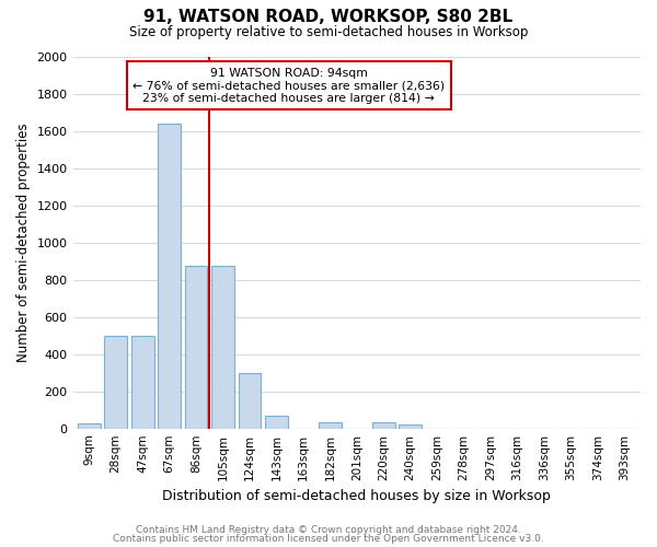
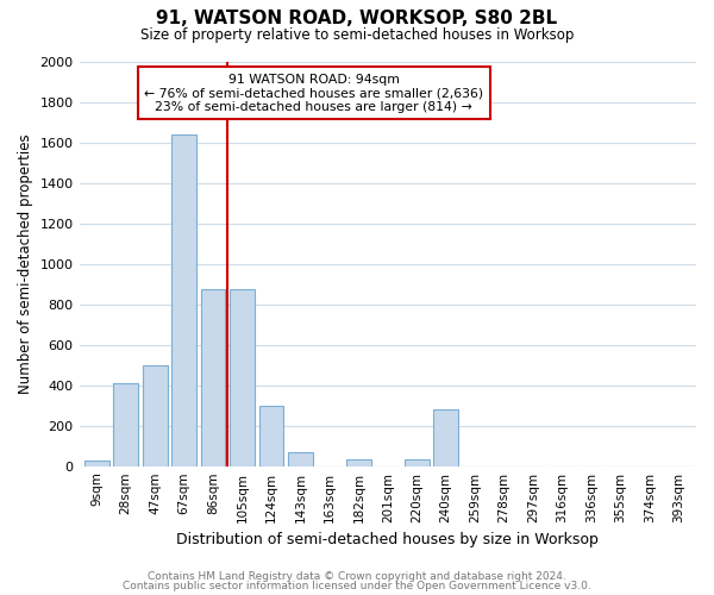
28sqm: 500 -> 410
240sqm: 20 -> 280
